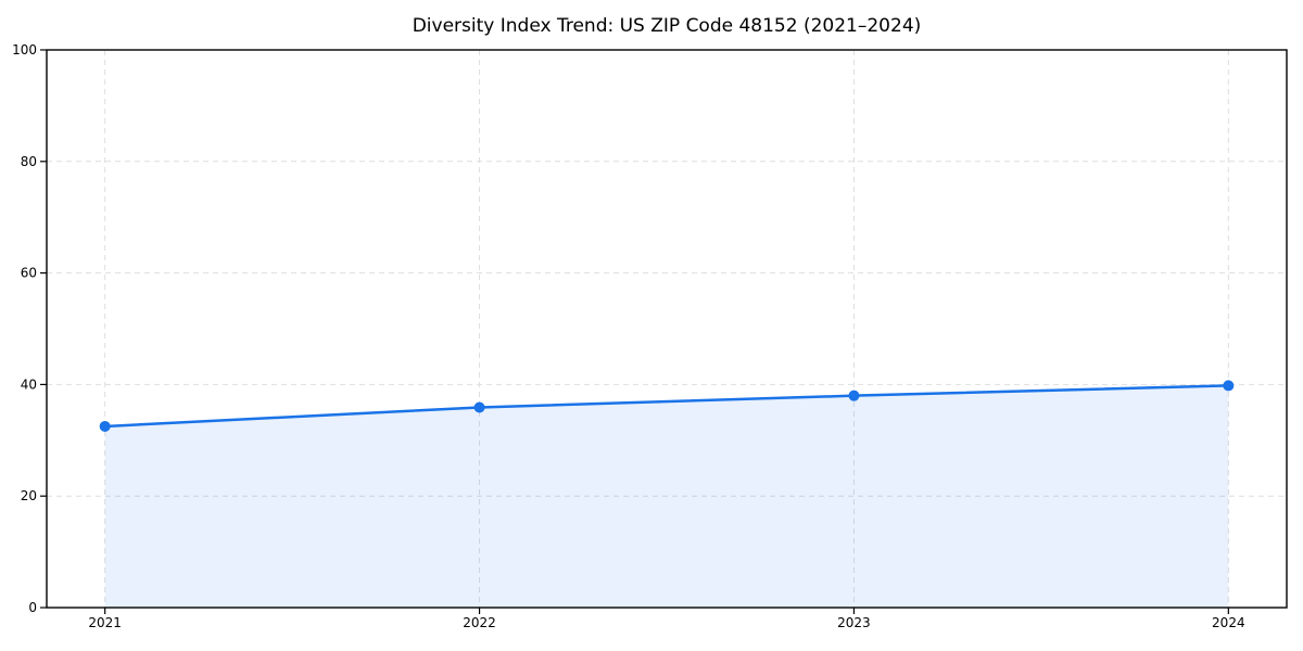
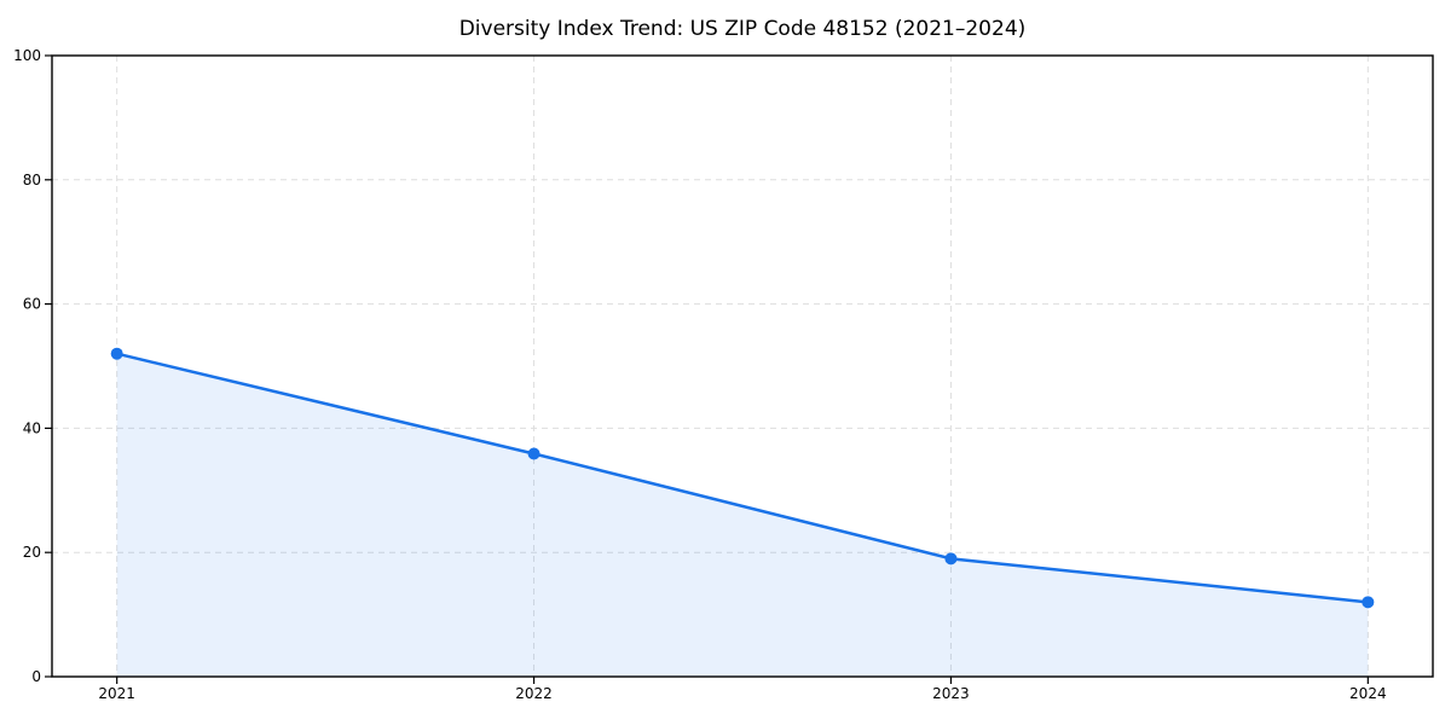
2021: 32 -> 52
2023: 38 -> 19
2024: 40 -> 12
